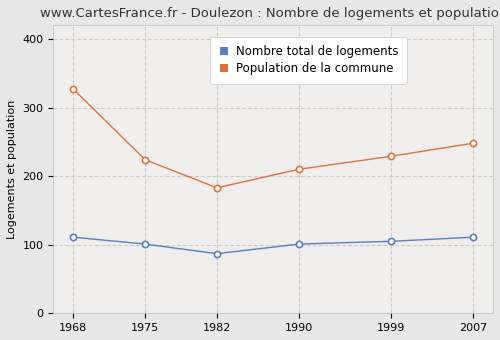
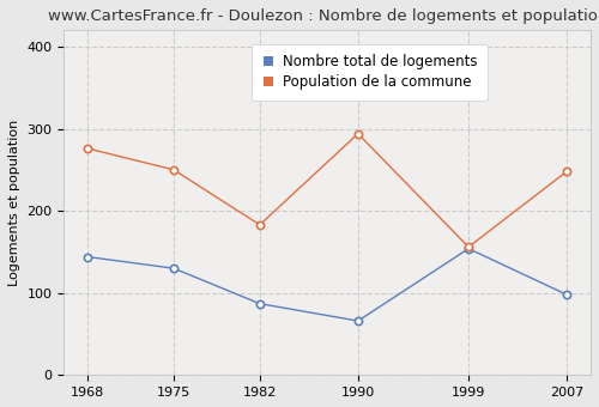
Nombre total de logements/1968: 111 -> 144
Population de la commune/1968: 327 -> 276
Nombre total de logements/1975: 101 -> 130
Population de la commune/1975: 224 -> 250
Nombre total de logements/1990: 101 -> 66
Population de la commune/1990: 210 -> 294
Nombre total de logements/1999: 105 -> 154
Population de la commune/1999: 229 -> 156
Nombre total de logements/2007: 111 -> 98
